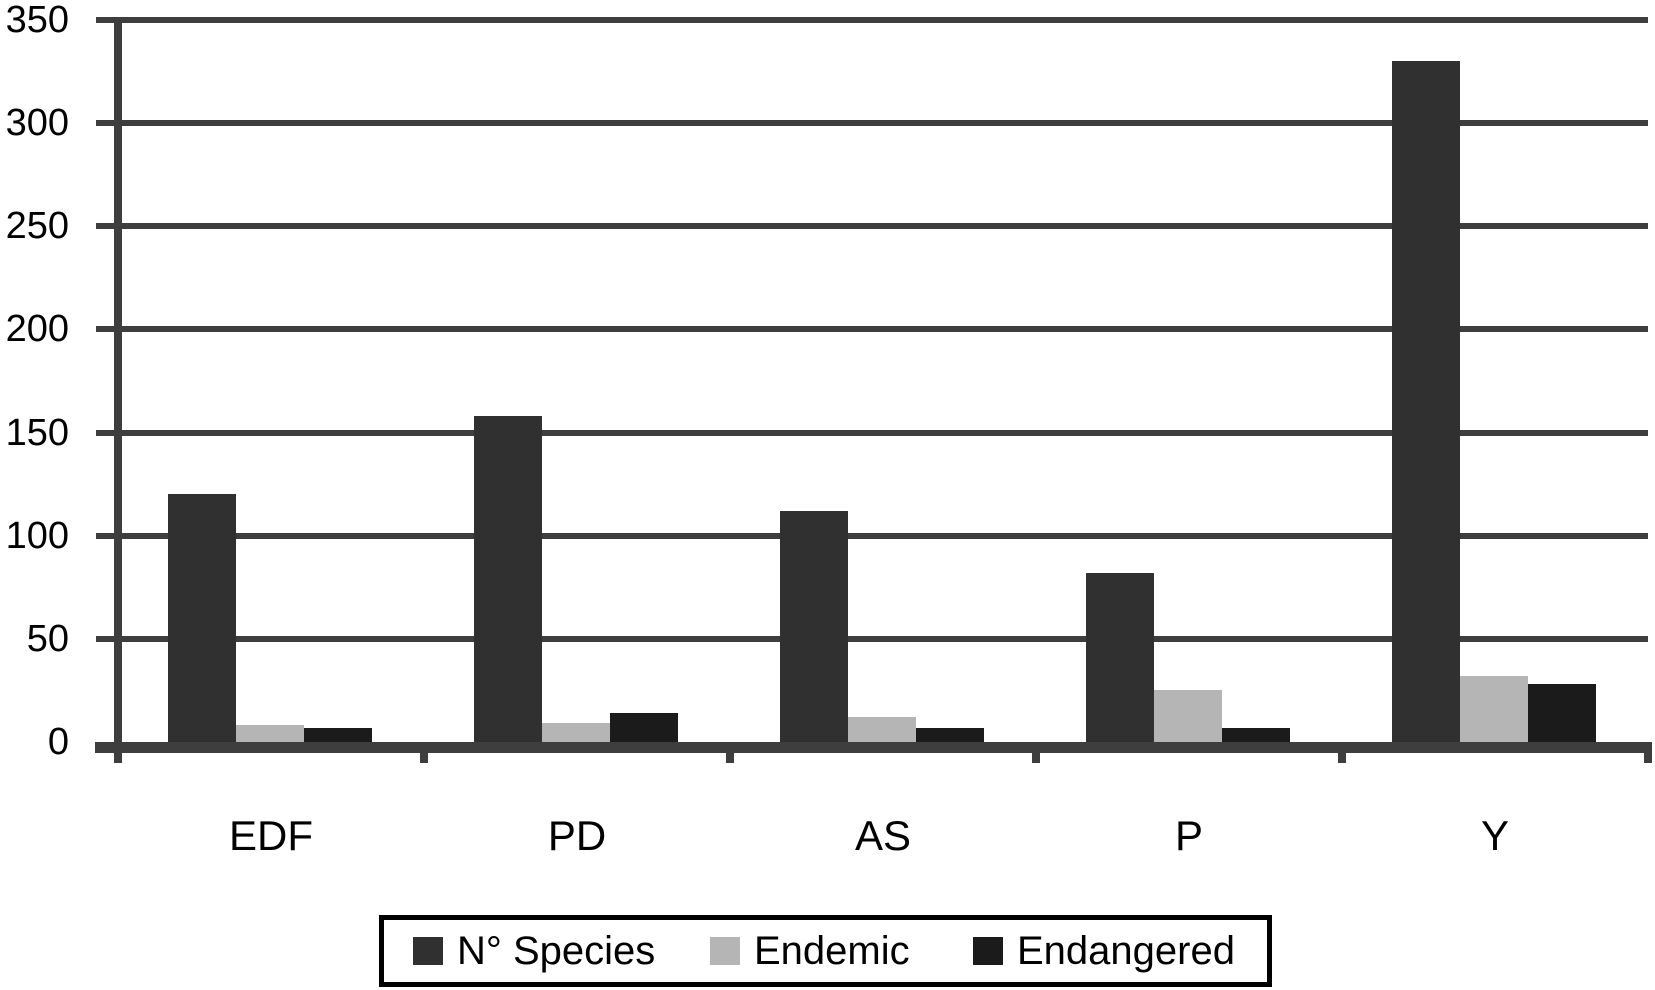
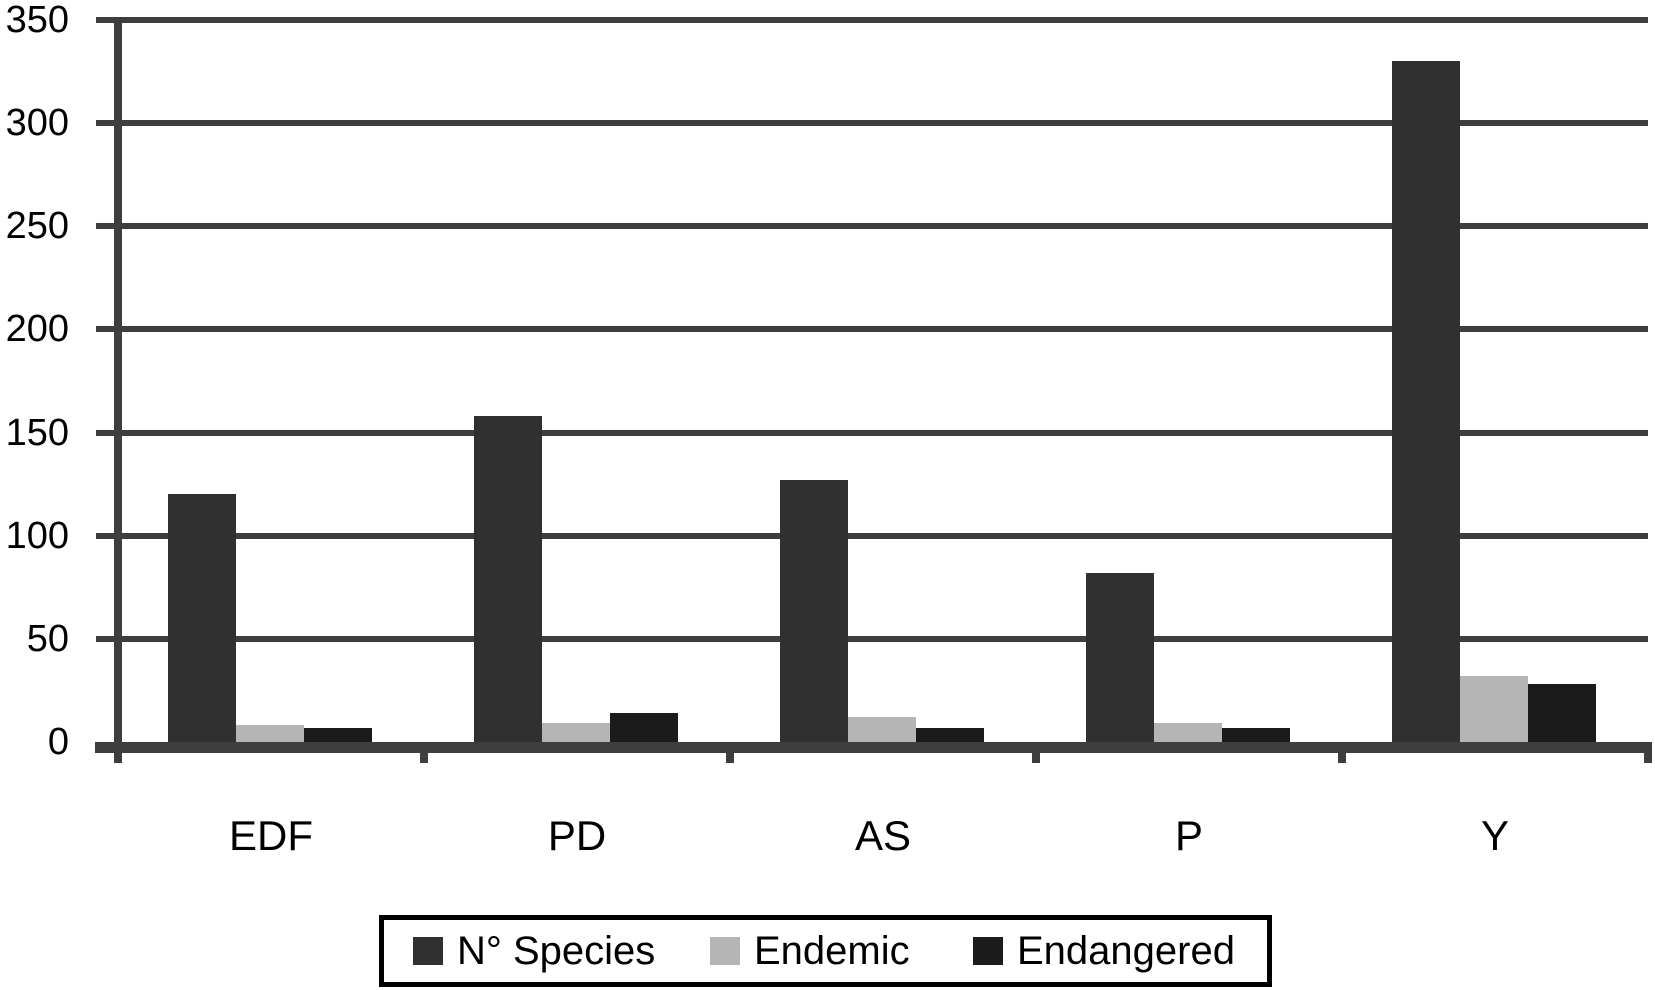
N° Species/AS: 112 -> 127
Endemic/P: 25 -> 9
